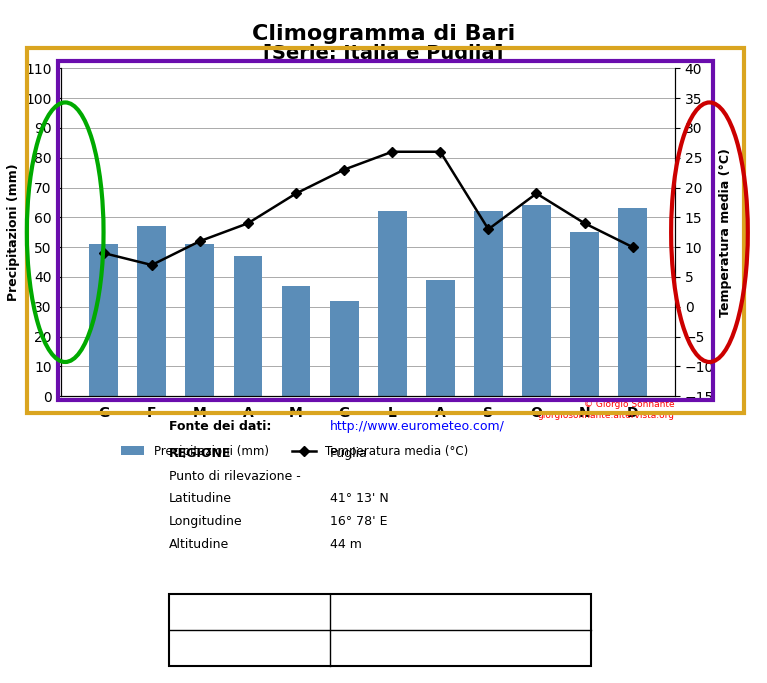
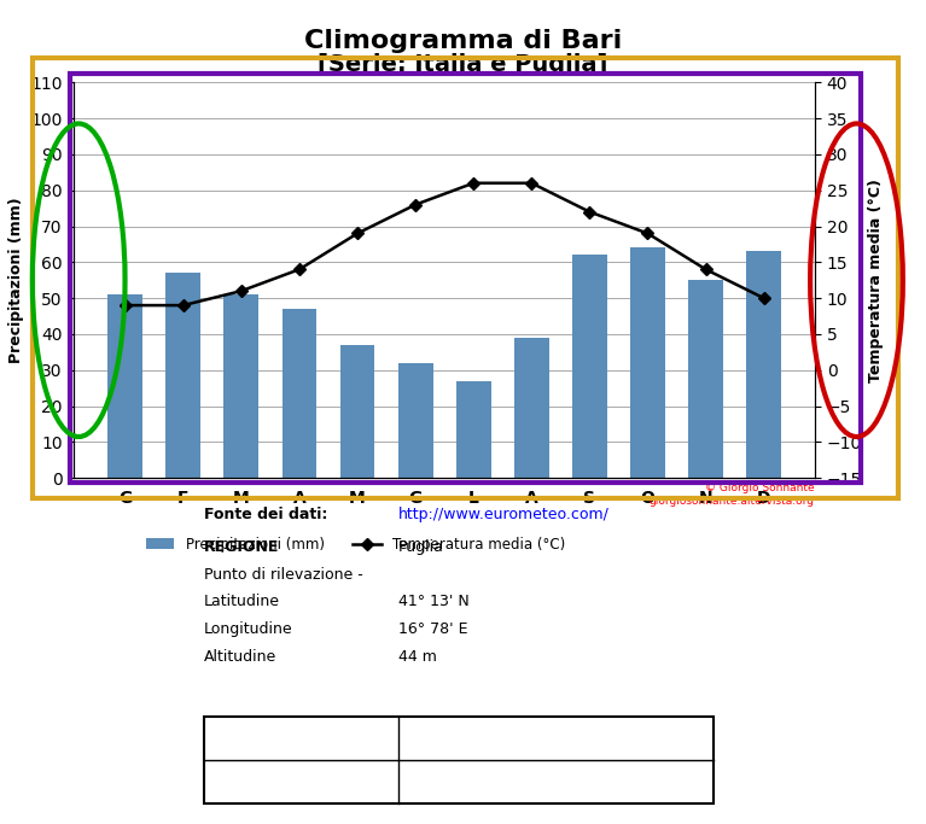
Temperatura media (°C)/F: 7 -> 9
Precipitazioni (mm)/L: 62 -> 27
Temperatura media (°C)/S: 13 -> 22
